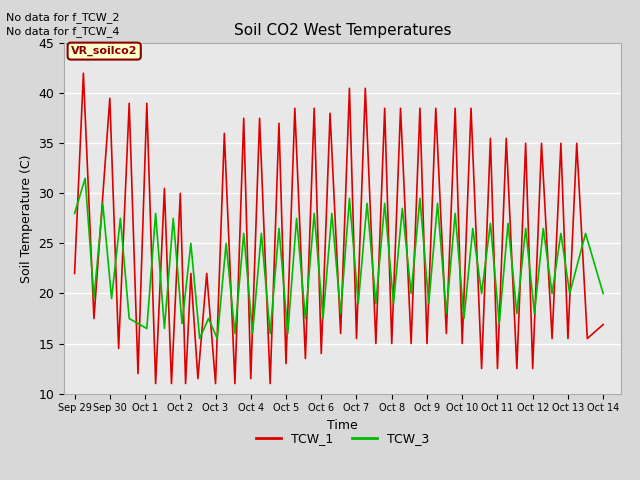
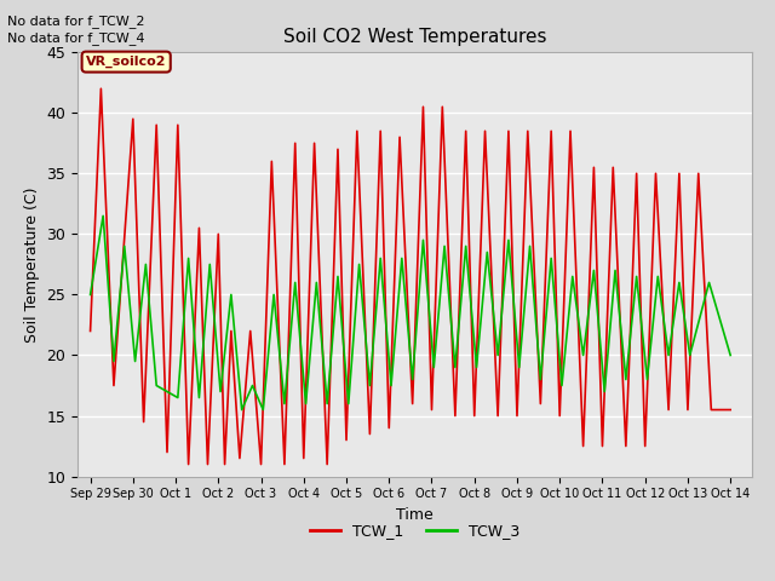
TCW_3/Sep 29: 28.0 -> 25.0
TCW_1/Oct 14: 16.9 -> 15.5
